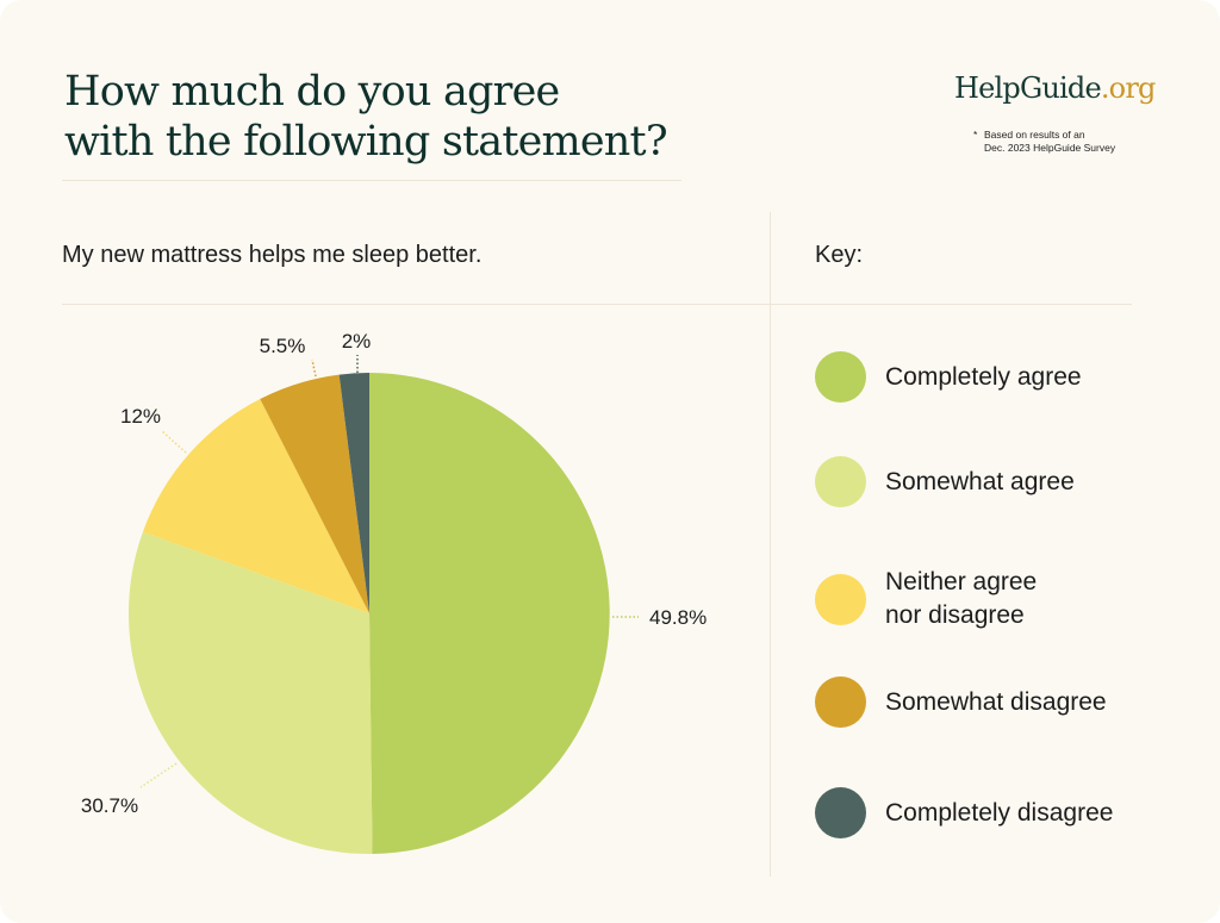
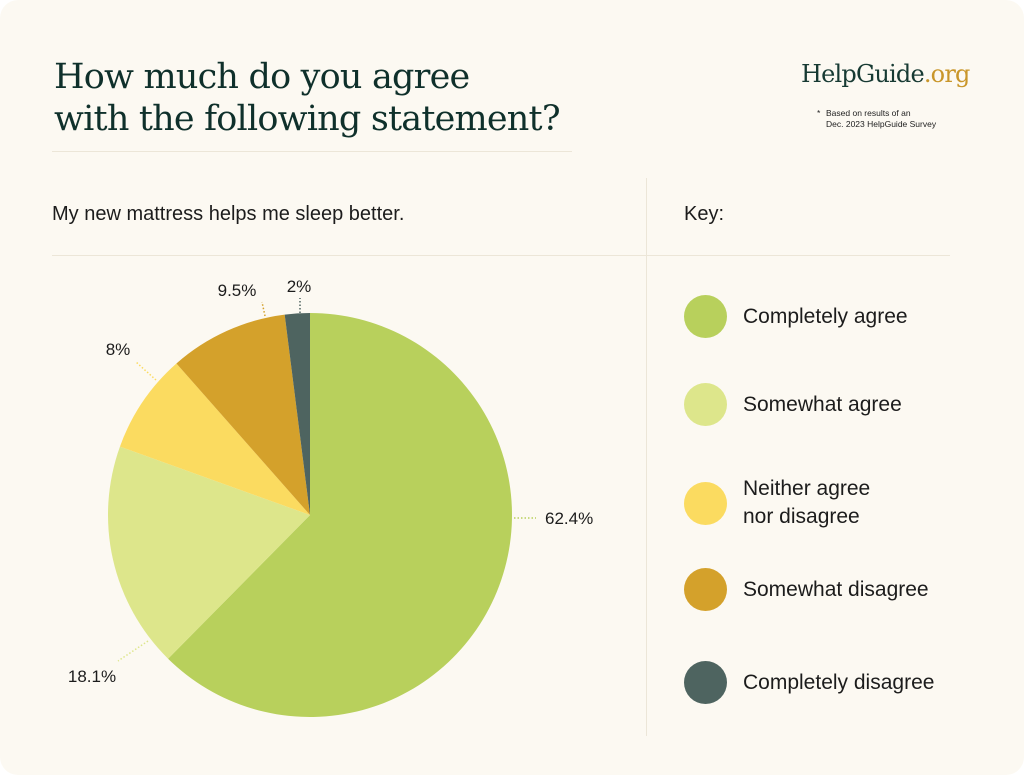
Completely agree: 49.8% -> 62.4%
Somewhat agree: 30.7% -> 18.1%
Neither agree nor disagree: 12% -> 8%
Somewhat disagree: 5.5% -> 9.5%
